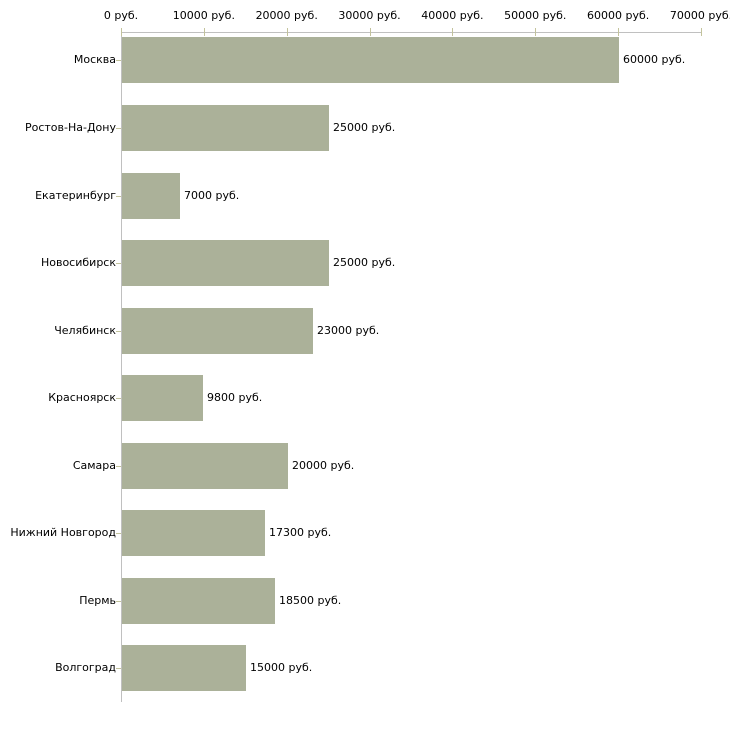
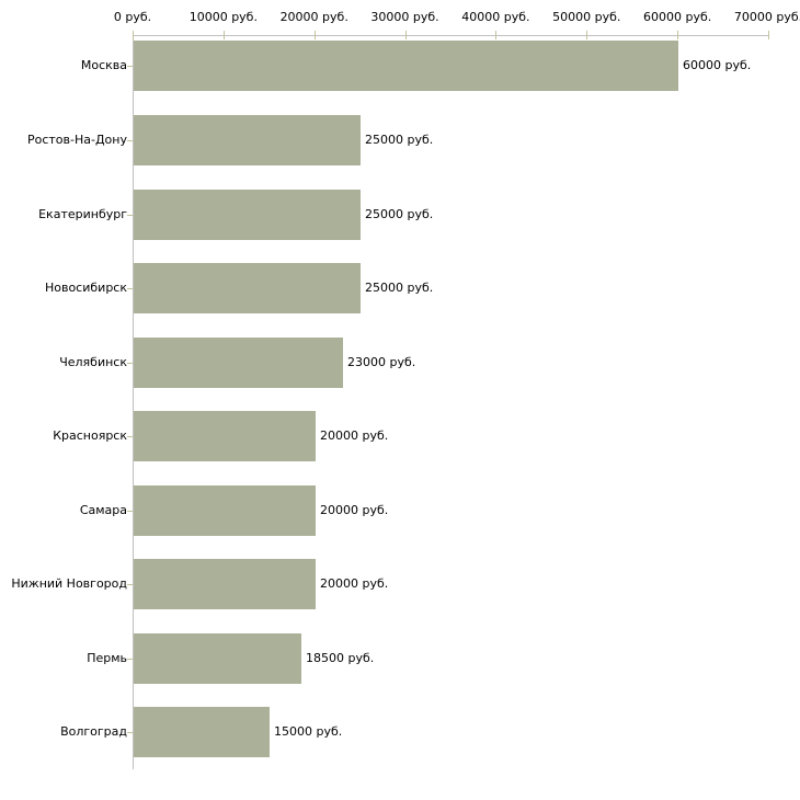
Екатеринбург: 7000 -> 25000
Красноярск: 9800 -> 20000
Нижний Новгород: 17300 -> 20000
